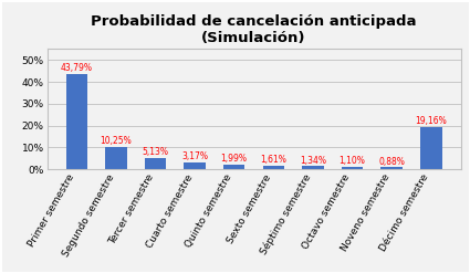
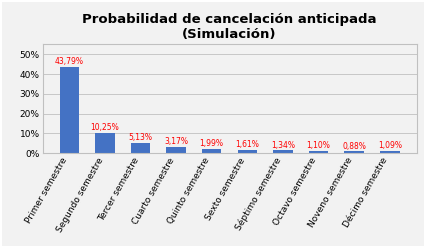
Décimo semestre: 19,16% -> 1,09%
